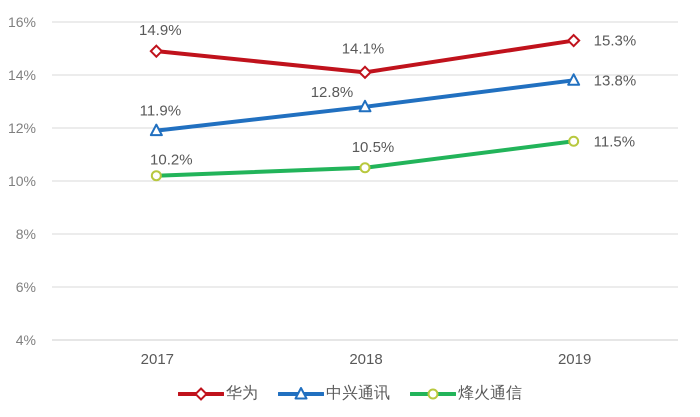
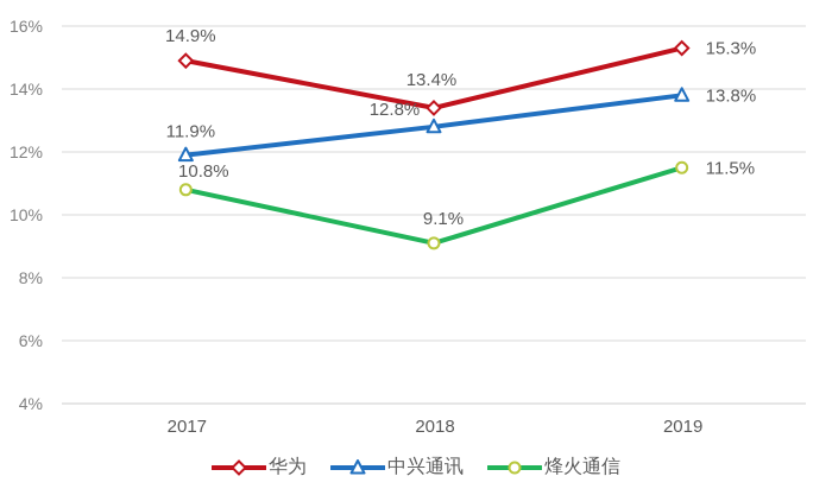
烽火通信/2017: 10.2% -> 10.8%
华为/2018: 14.1% -> 13.4%
烽火通信/2018: 10.5% -> 9.1%
